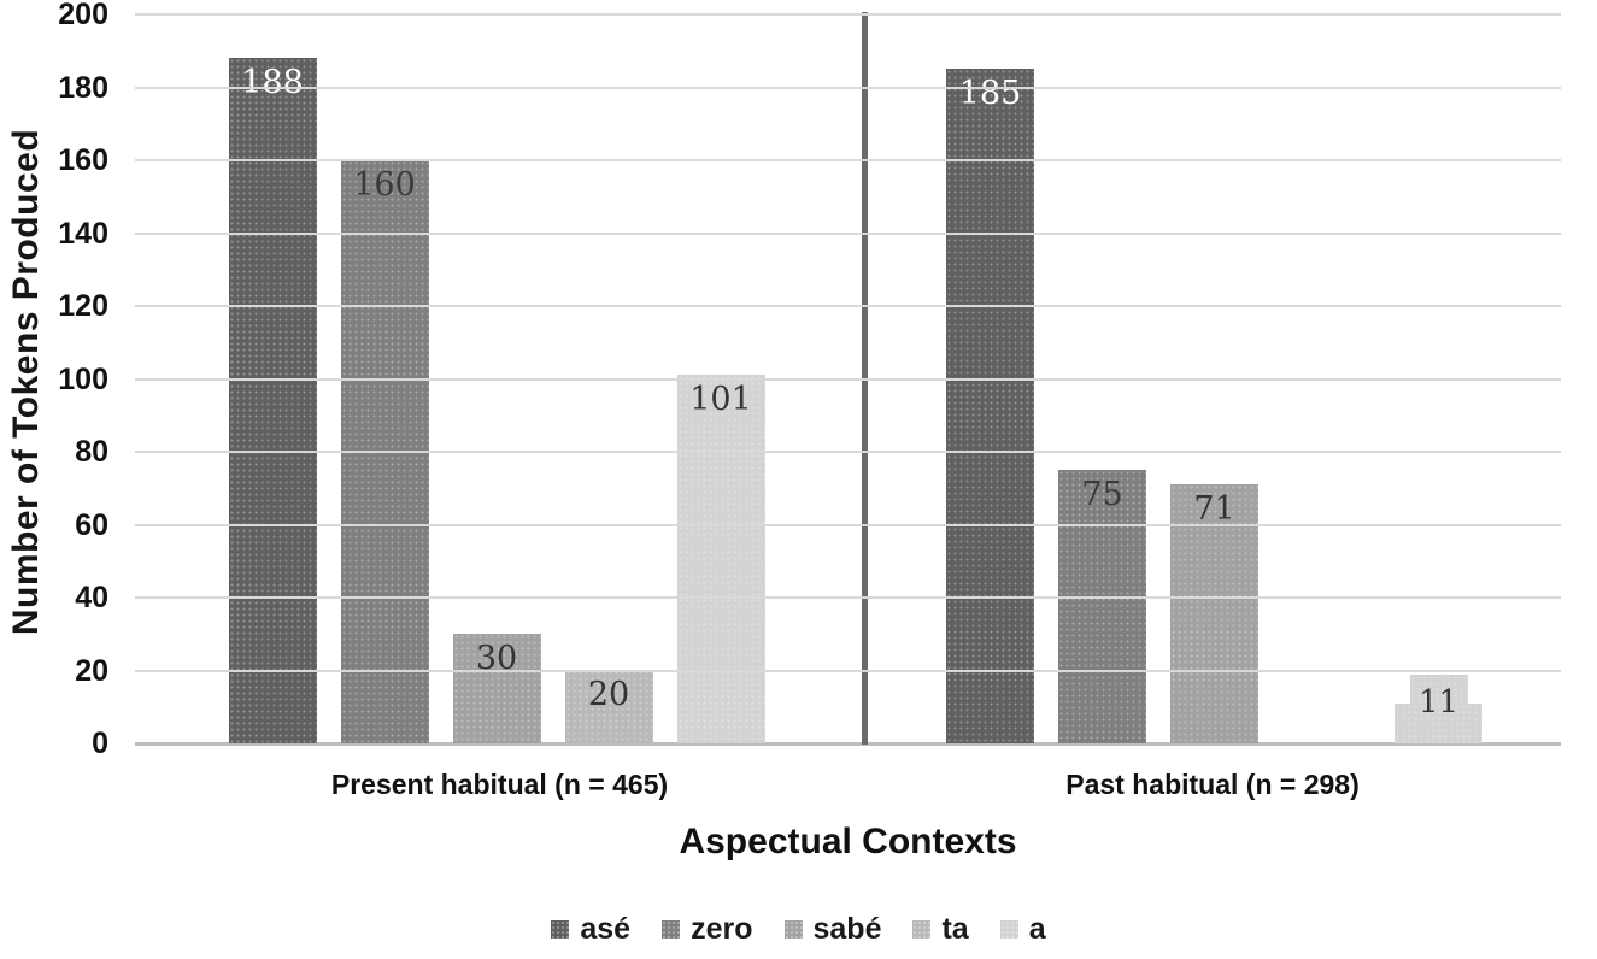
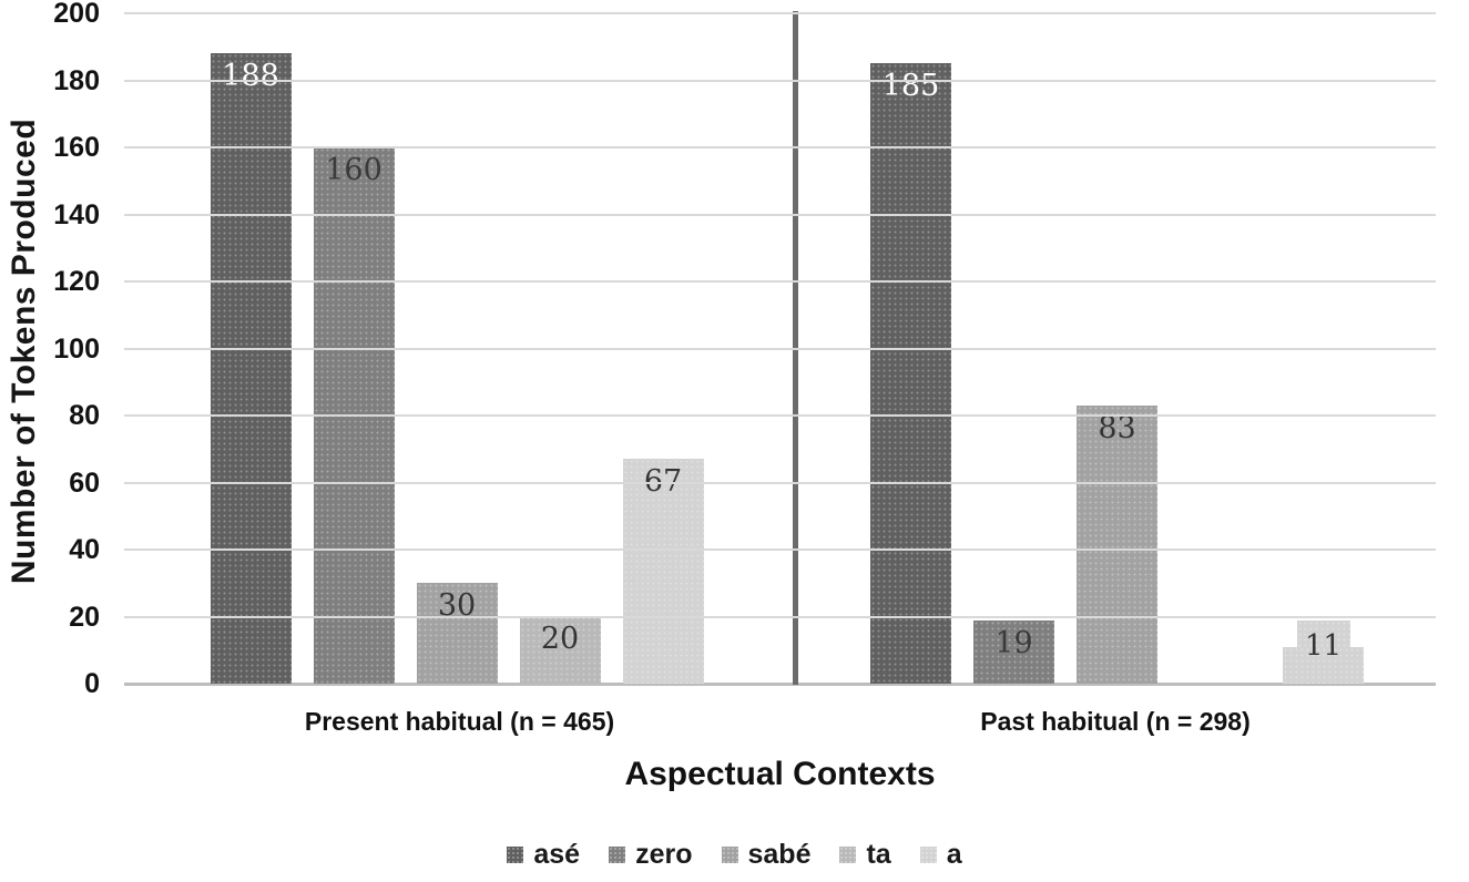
a/Present habitual (n = 465): 101 -> 67
zero/Past habitual (n = 298): 75 -> 19
sabé/Past habitual (n = 298): 71 -> 83
